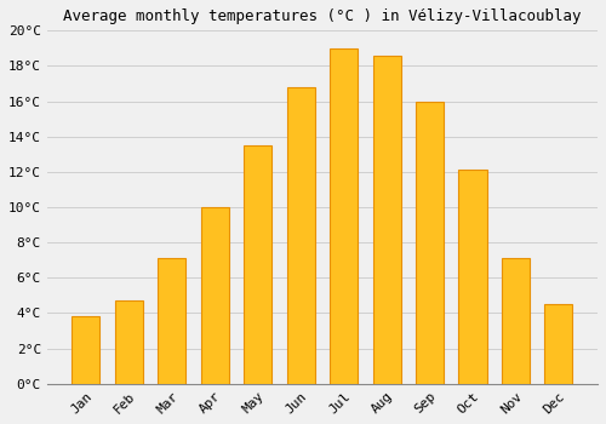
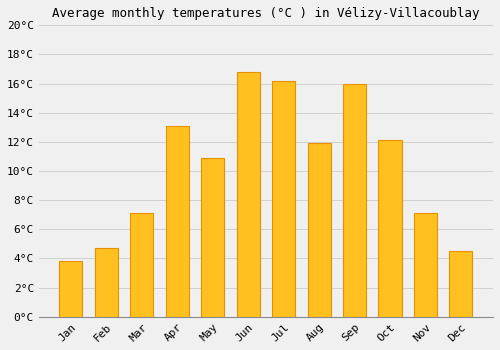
Apr: 10.0°C -> 13.1°C
May: 13.5°C -> 10.9°C
Jul: 19.0°C -> 16.2°C
Aug: 18.6°C -> 11.9°C
